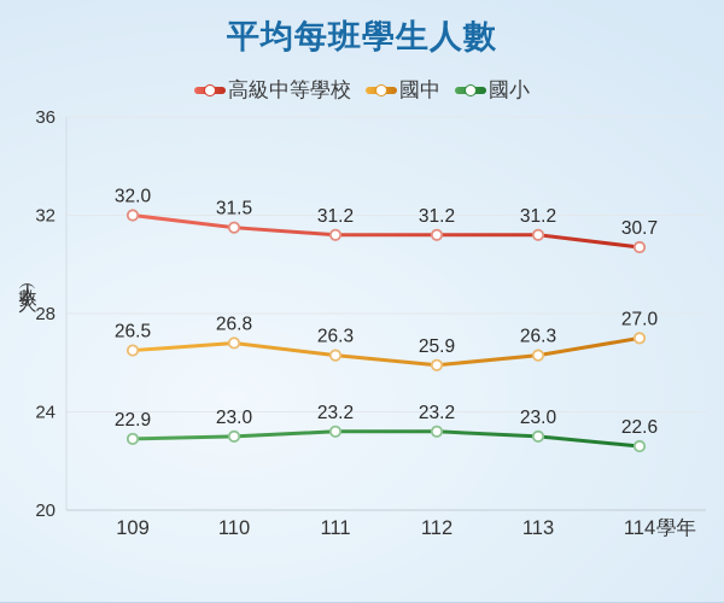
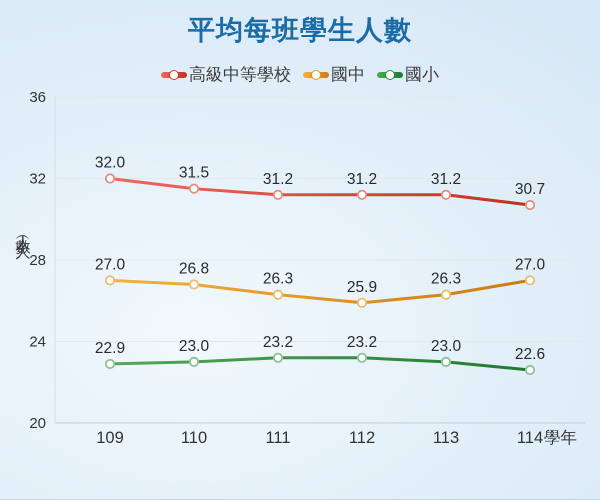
國中/109: 26.5 -> 27.0
